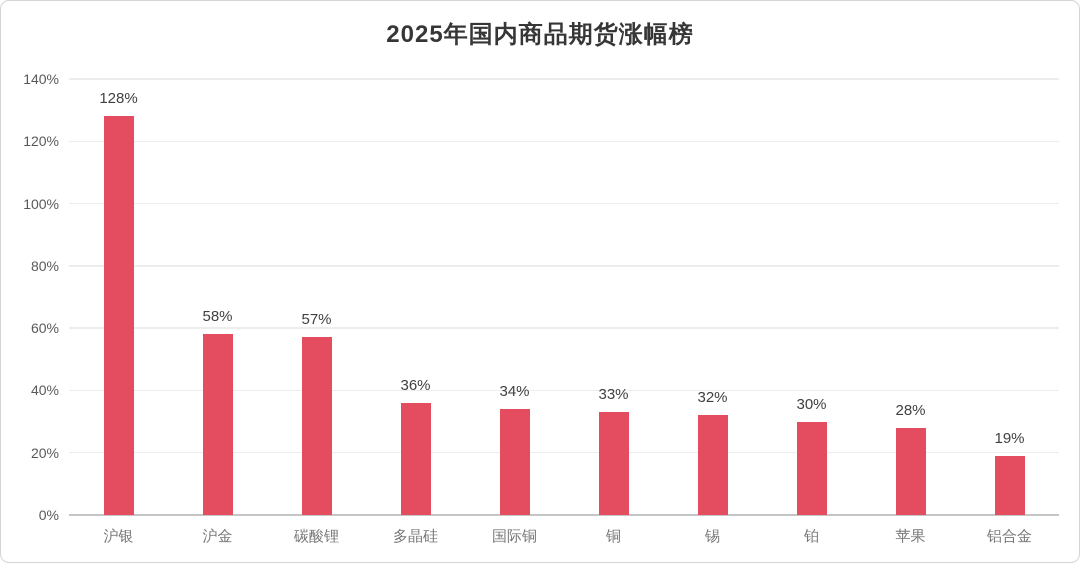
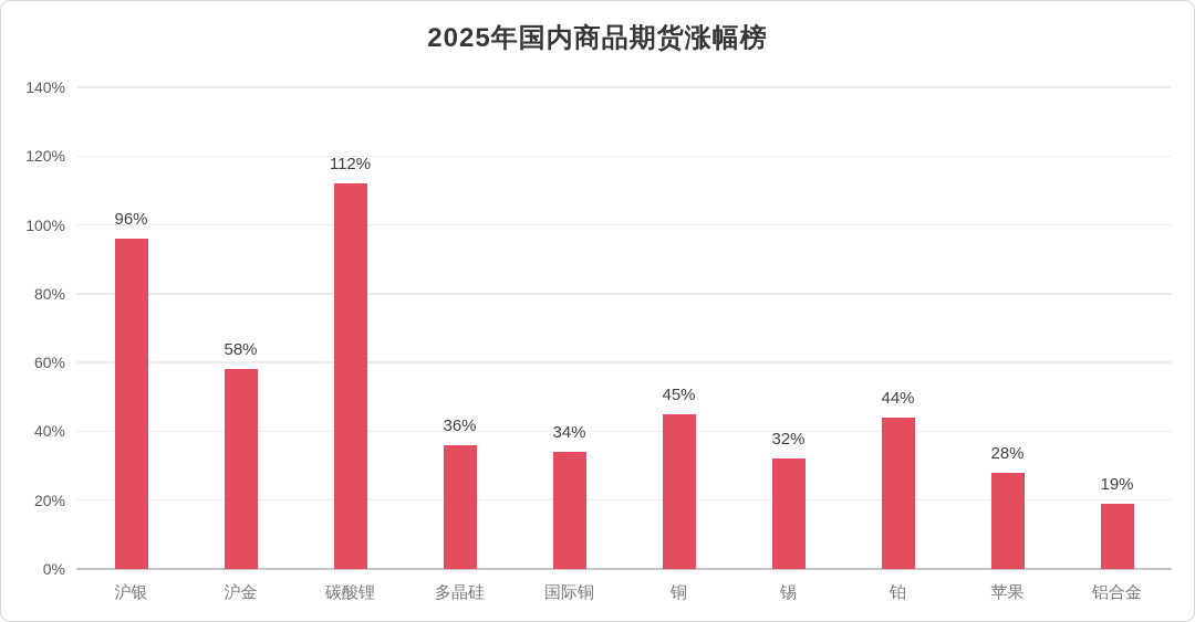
沪银: 128% -> 96%
碳酸锂: 57% -> 112%
铜: 33% -> 45%
铂: 30% -> 44%
